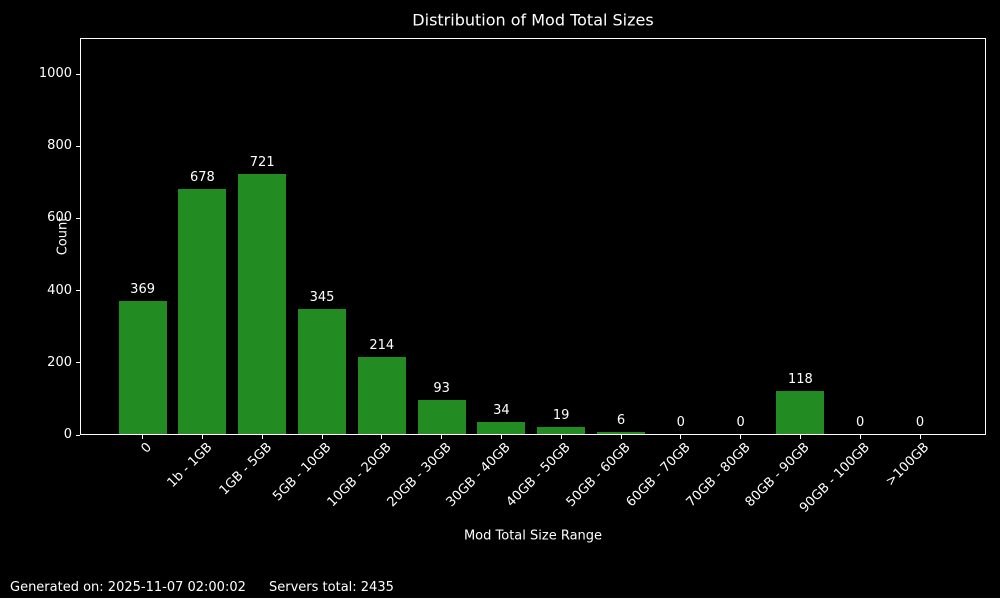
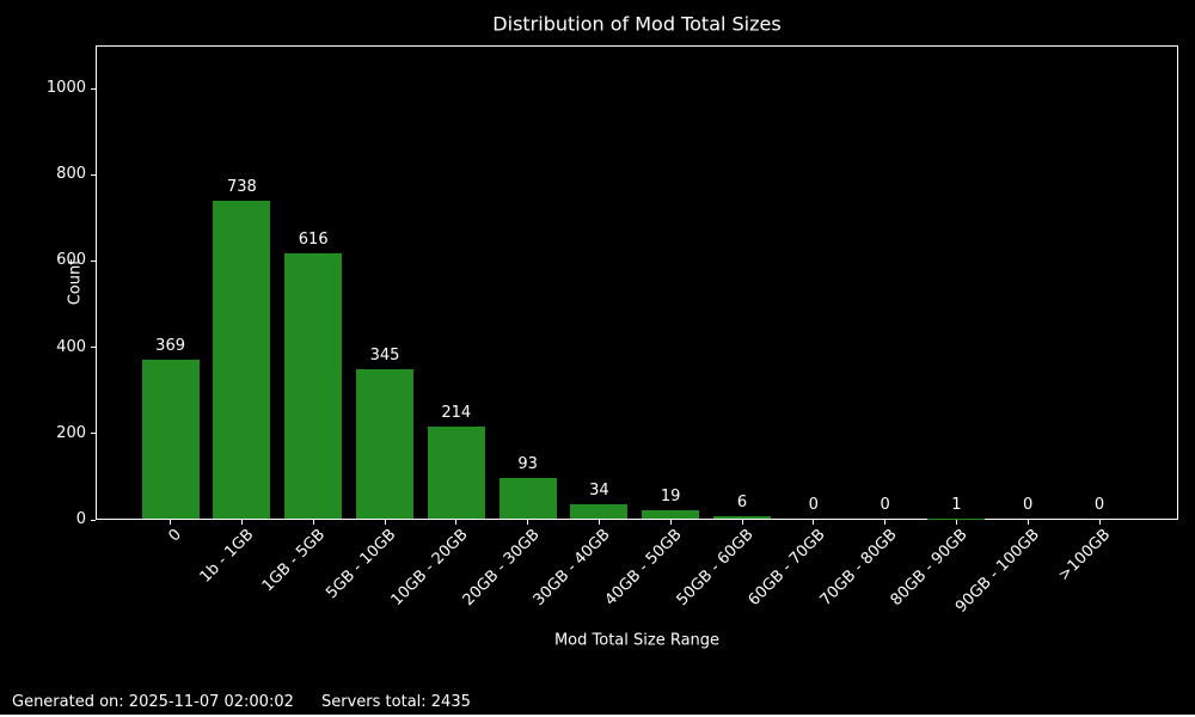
1b - 1GB: 678 -> 738
1GB - 5GB: 721 -> 616
80GB - 90GB: 118 -> 1
